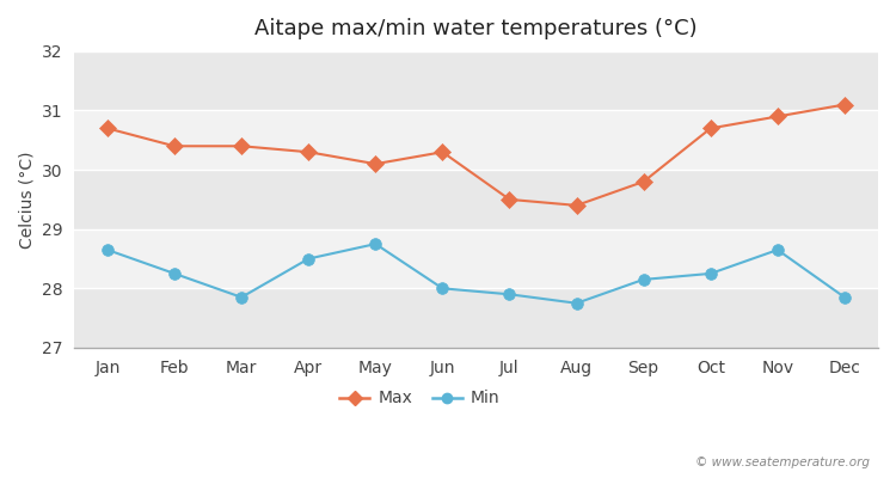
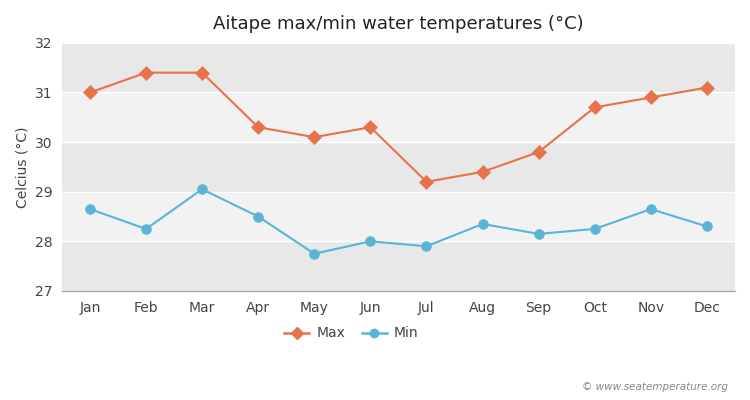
Max/Jan: 30.7 -> 31.0
Max/Feb: 30.4 -> 31.4
Max/Mar: 30.4 -> 31.4
Min/Mar: 27.85 -> 29.05
Min/May: 28.75 -> 27.75
Max/Jul: 29.5 -> 29.2
Min/Aug: 27.75 -> 28.35
Min/Dec: 27.85 -> 28.30
